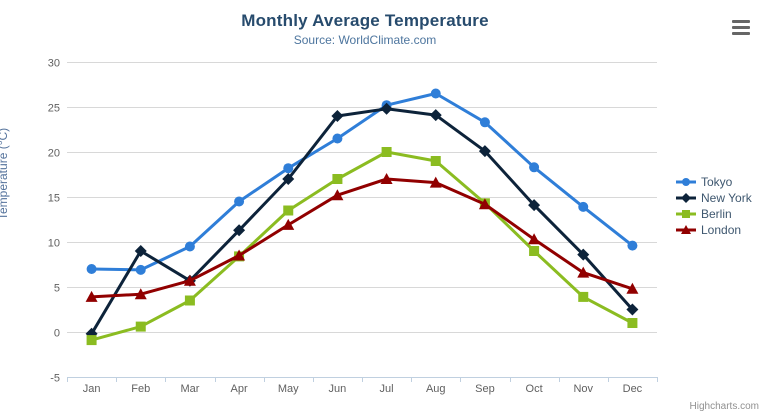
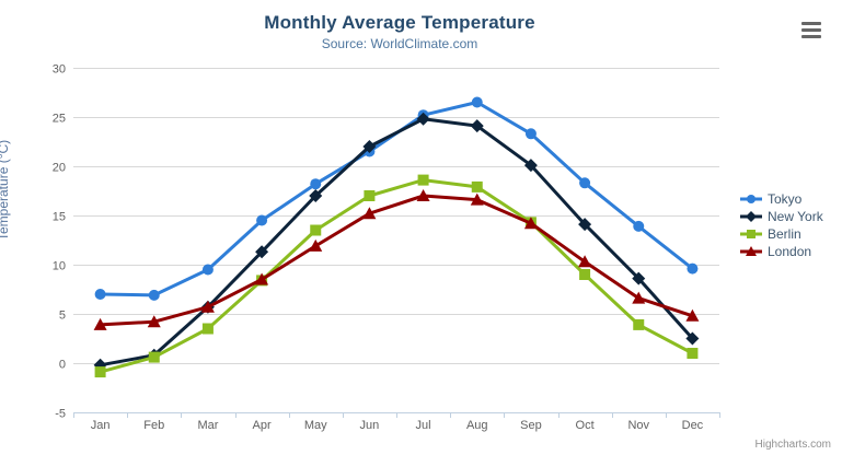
New York/Feb: 9 -> 1
New York/Jun: 24 -> 22
Berlin/Jul: 20 -> 19
Berlin/Aug: 19 -> 18
